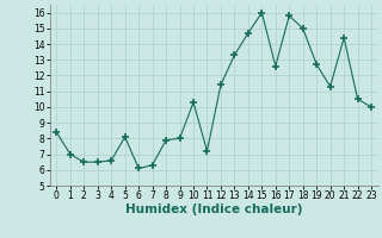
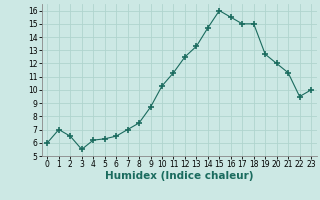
0: 8.4 -> 6.0
3: 6.5 -> 5.5
4: 6.6 -> 6.2
5: 8.1 -> 6.3
6: 6.1 -> 6.5
7: 6.3 -> 7.0
8: 7.9 -> 7.5
9: 8.0 -> 8.7
11: 7.2 -> 11.3
12: 11.4 -> 12.5
16: 12.6 -> 15.5
17: 15.8 -> 15.0
20: 11.3 -> 12.0
21: 14.4 -> 11.3
22: 10.5 -> 9.5
